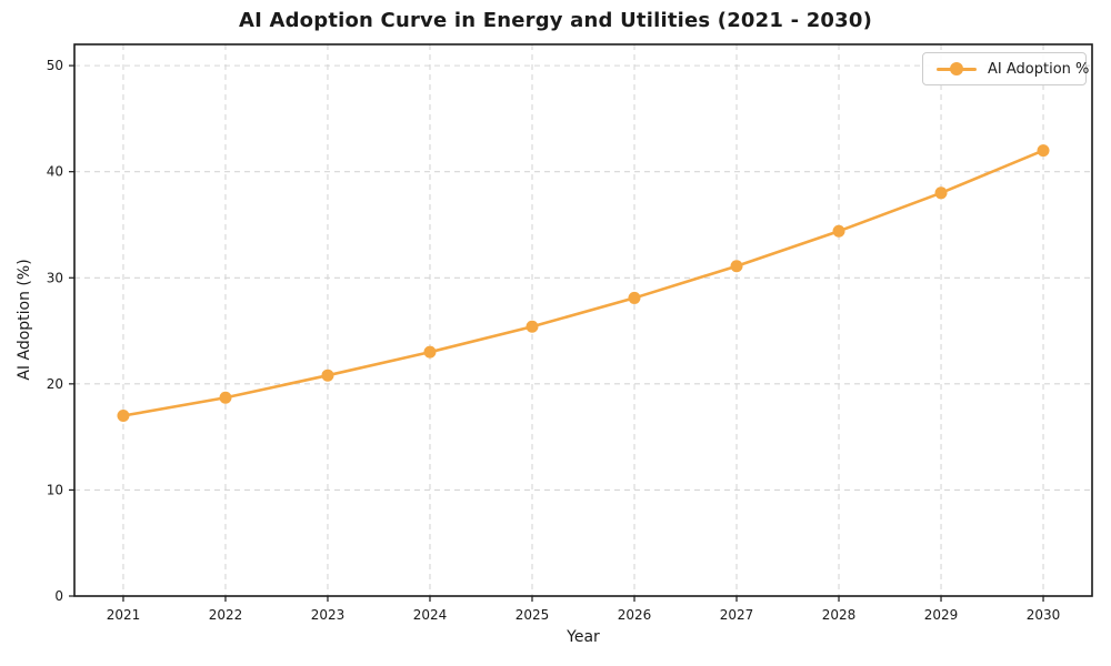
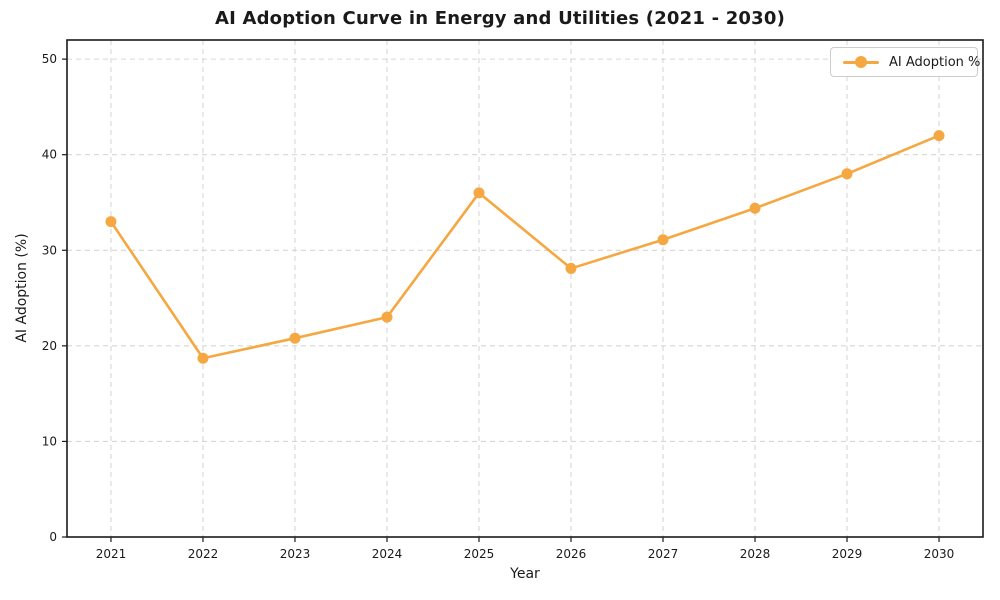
2021: 17 -> 33
2025: 25 -> 36
